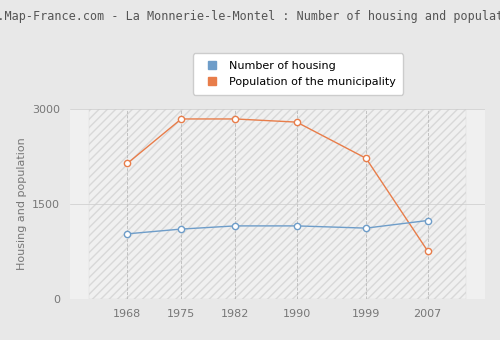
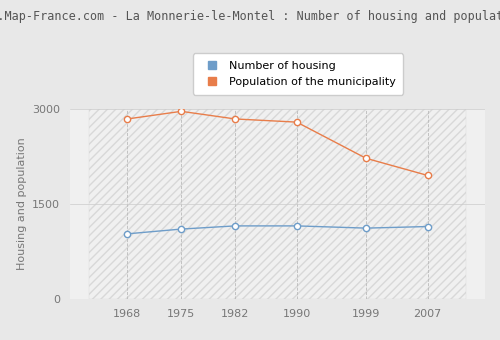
Population of the municipality/1968: 2140 -> 2840
Population of the municipality/1975: 2840 -> 2960
Number of housing/2007: 1240 -> 1140
Population of the municipality/2007: 760 -> 1950
